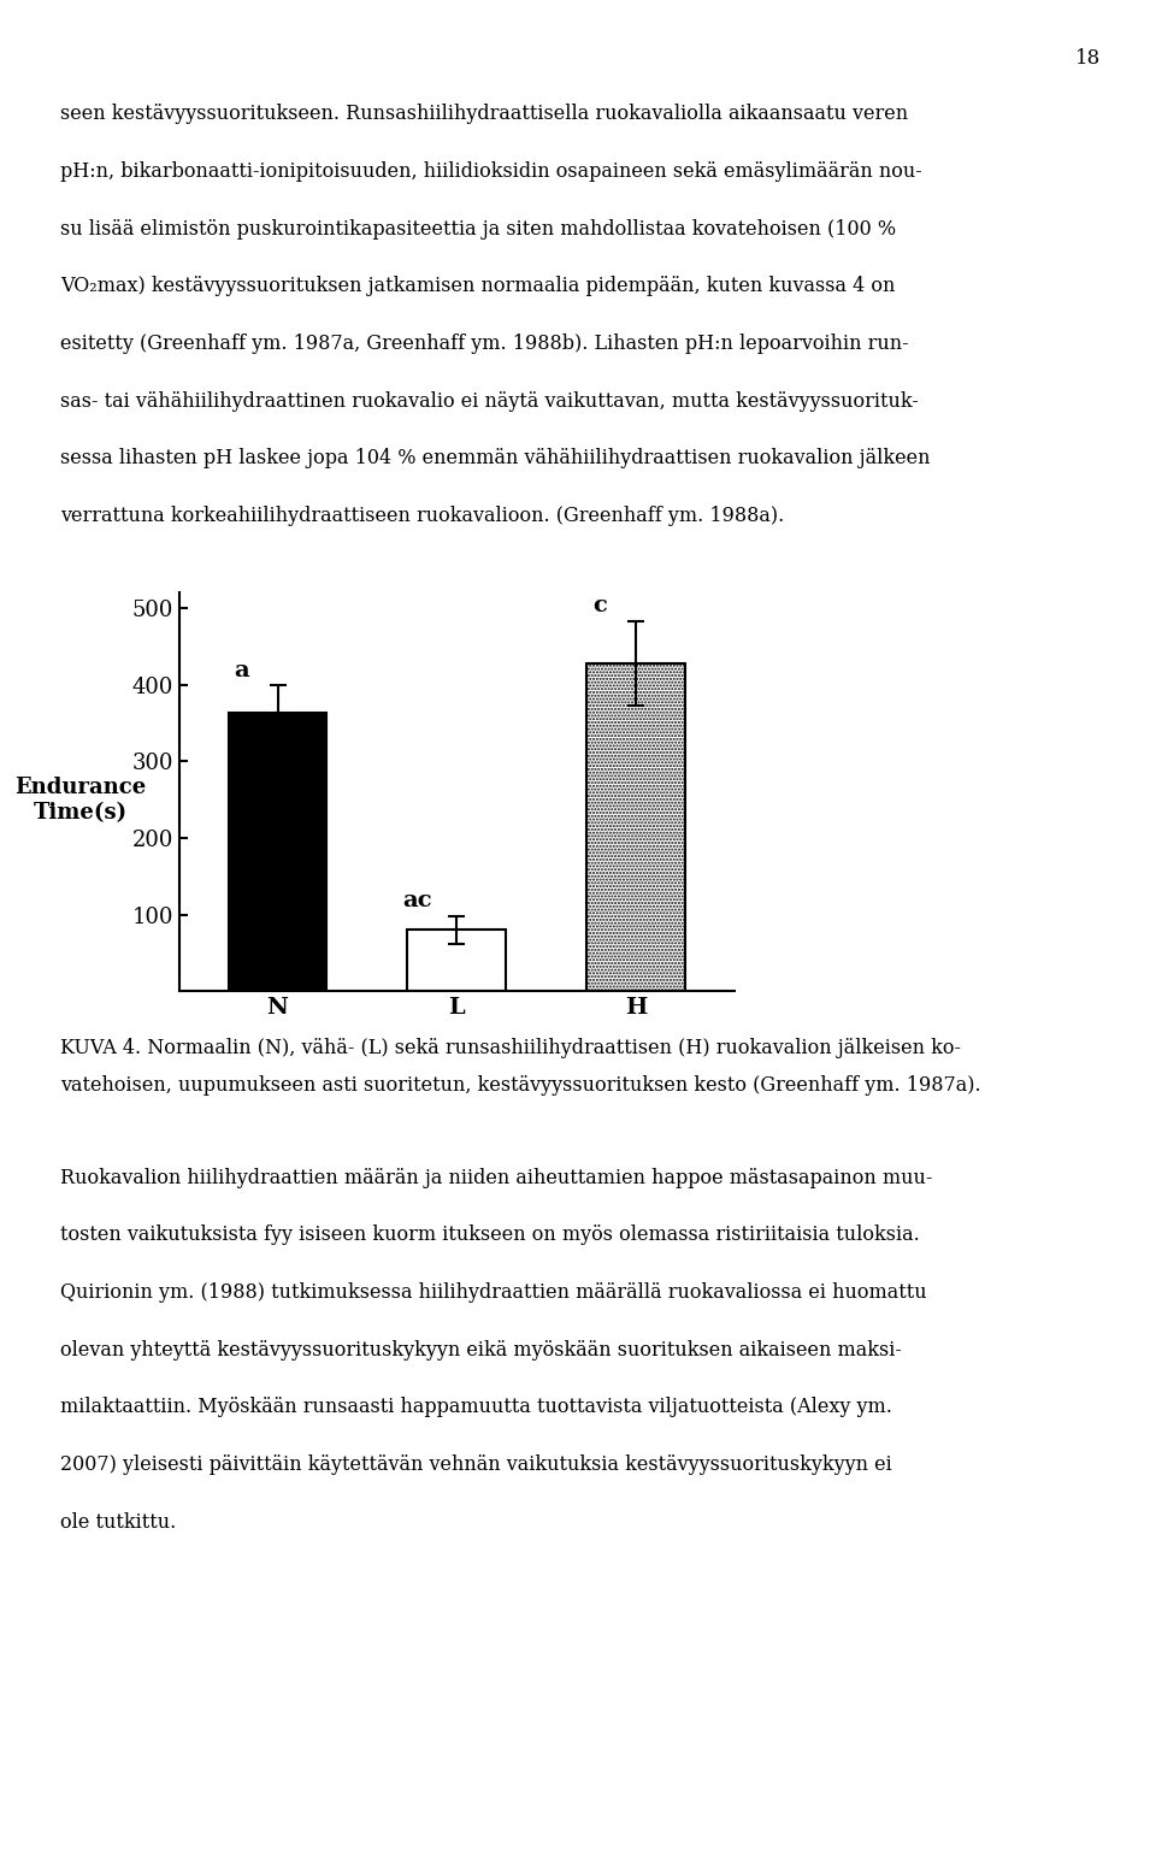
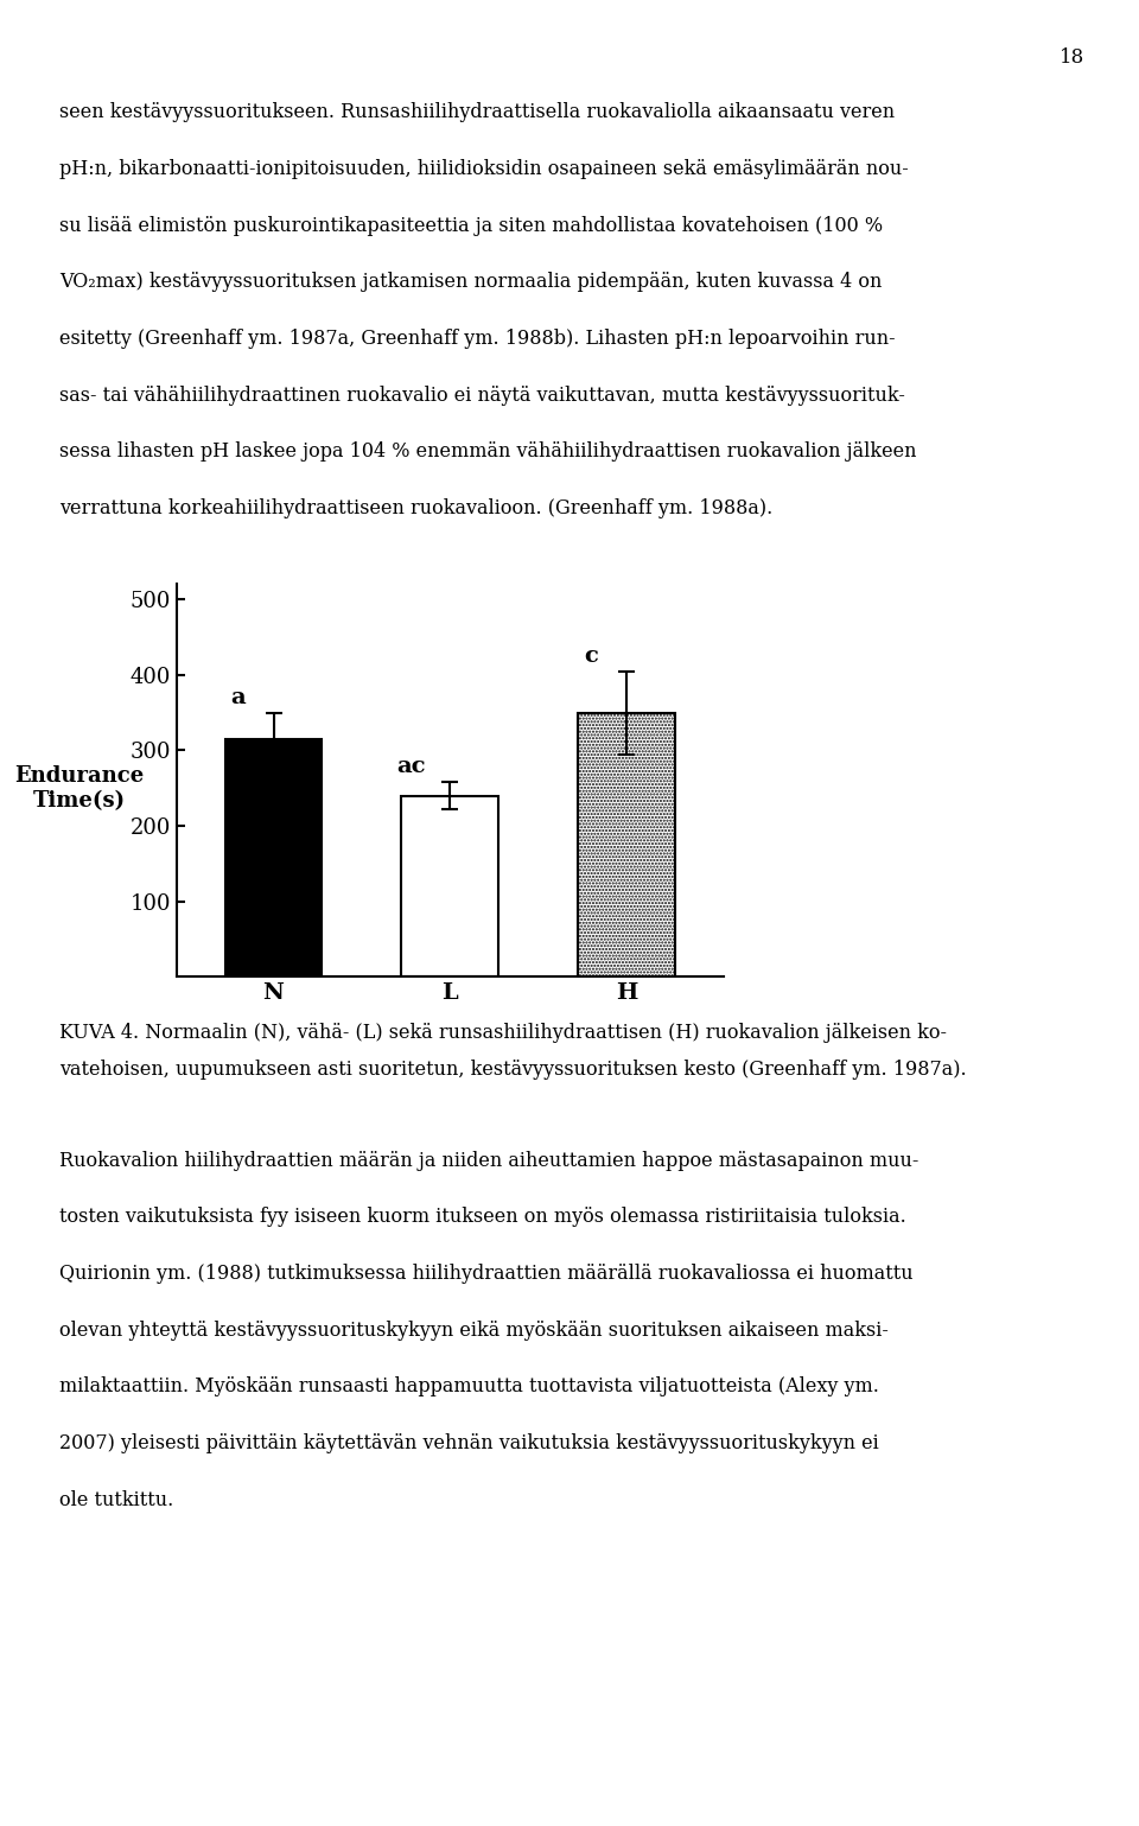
N: 364 -> 315
L: 80 -> 240
H: 428 -> 350
